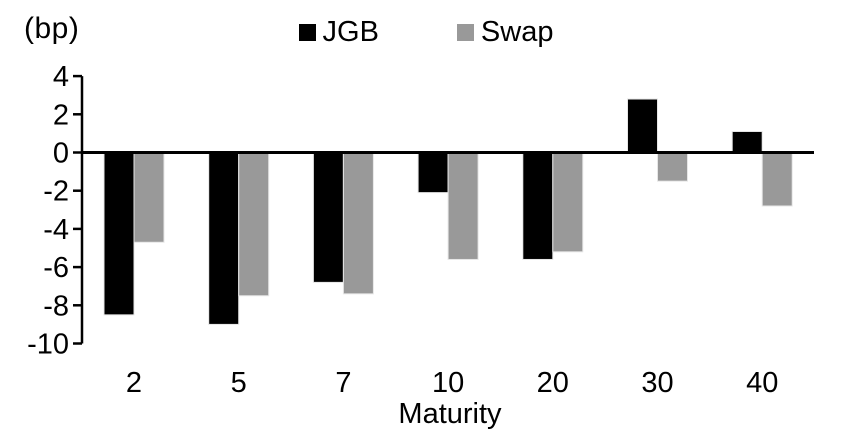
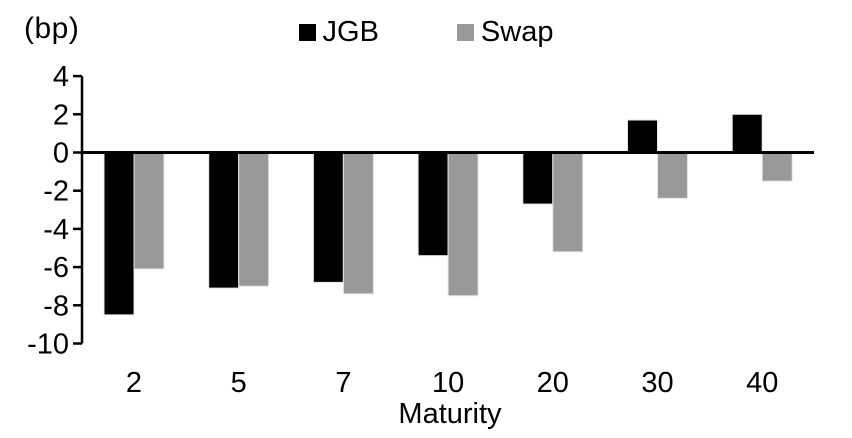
Swap/2: -4.7 -> -6.1
JGB/5: -9.0 -> -7.1
Swap/5: -7.5 -> -7.0
JGB/10: -2.1 -> -5.4
Swap/10: -5.6 -> -7.5
JGB/20: -5.6 -> -2.7
JGB/30: 2.8 -> 1.7
Swap/30: -1.5 -> -2.4
JGB/40: 1.1 -> 2.0
Swap/40: -2.8 -> -1.5
